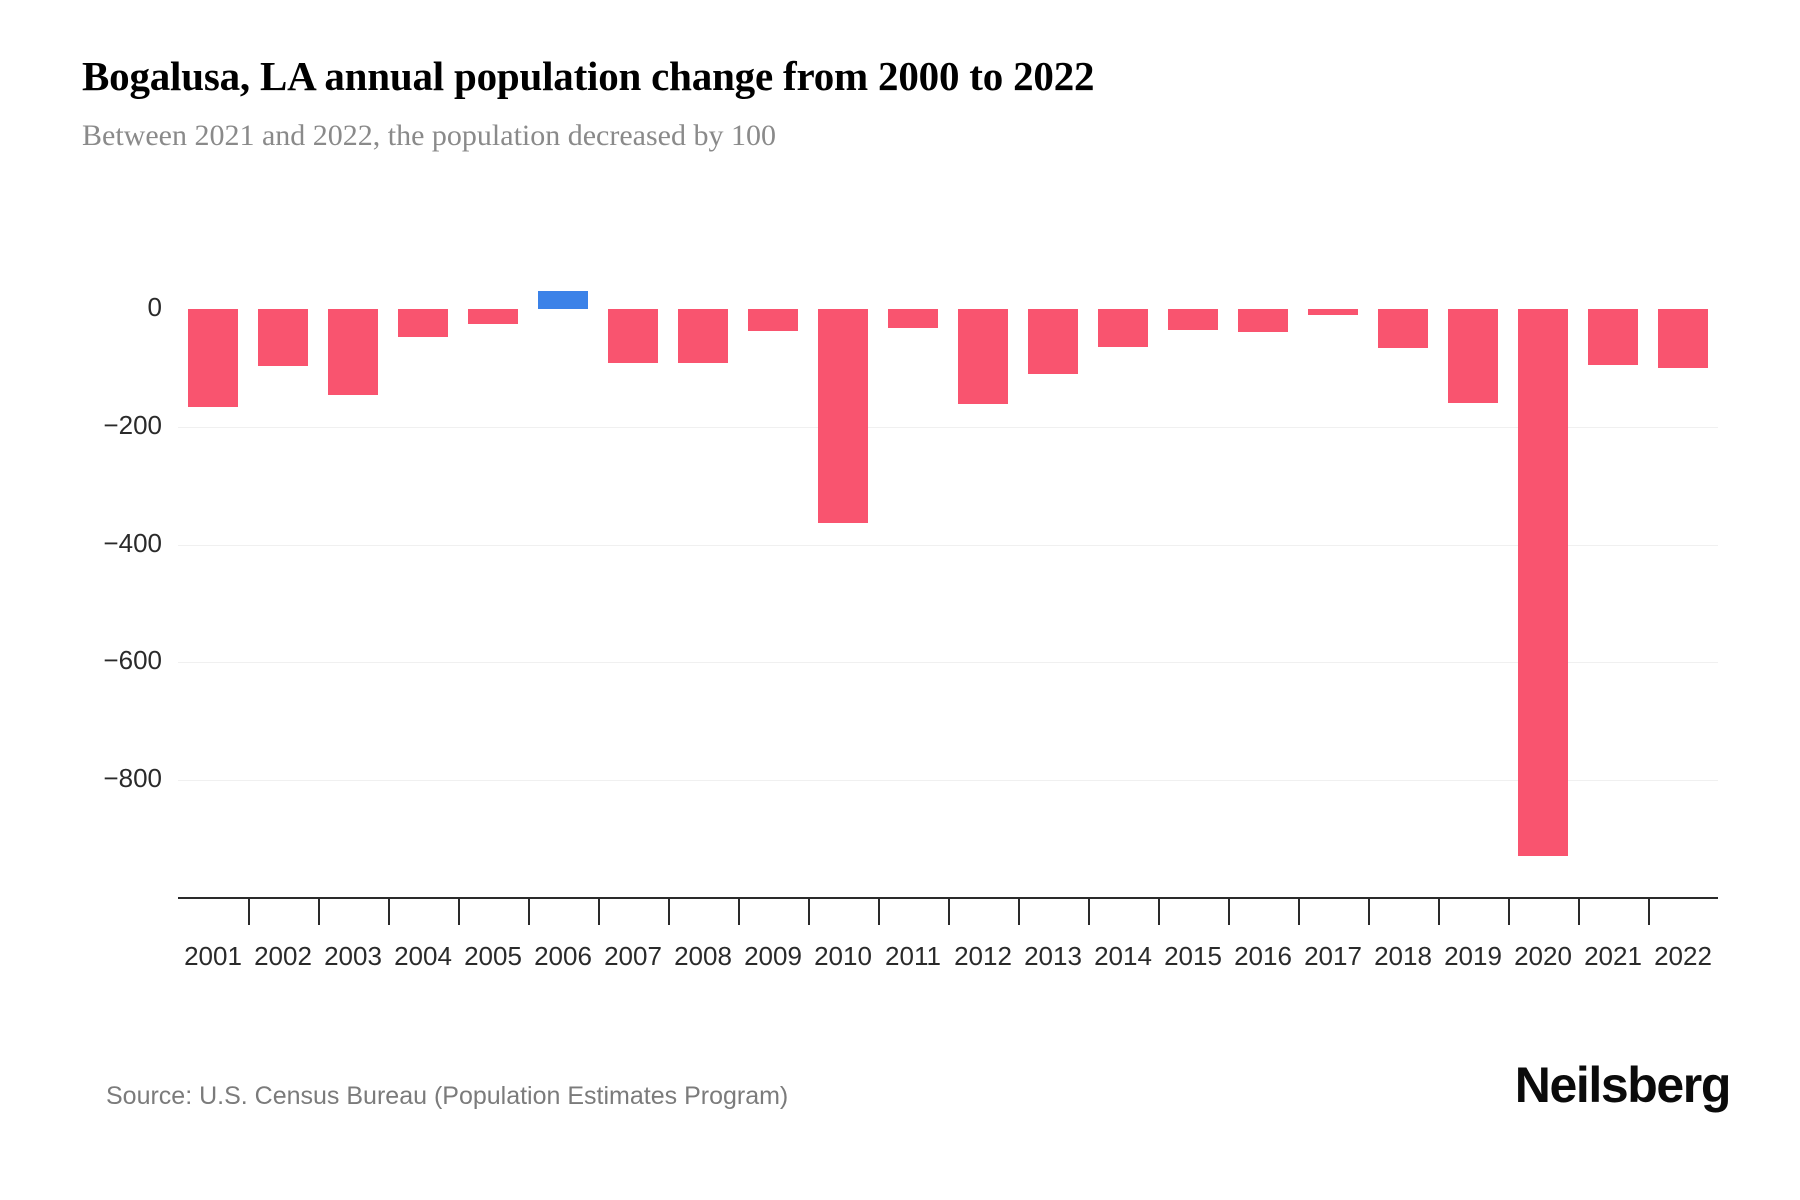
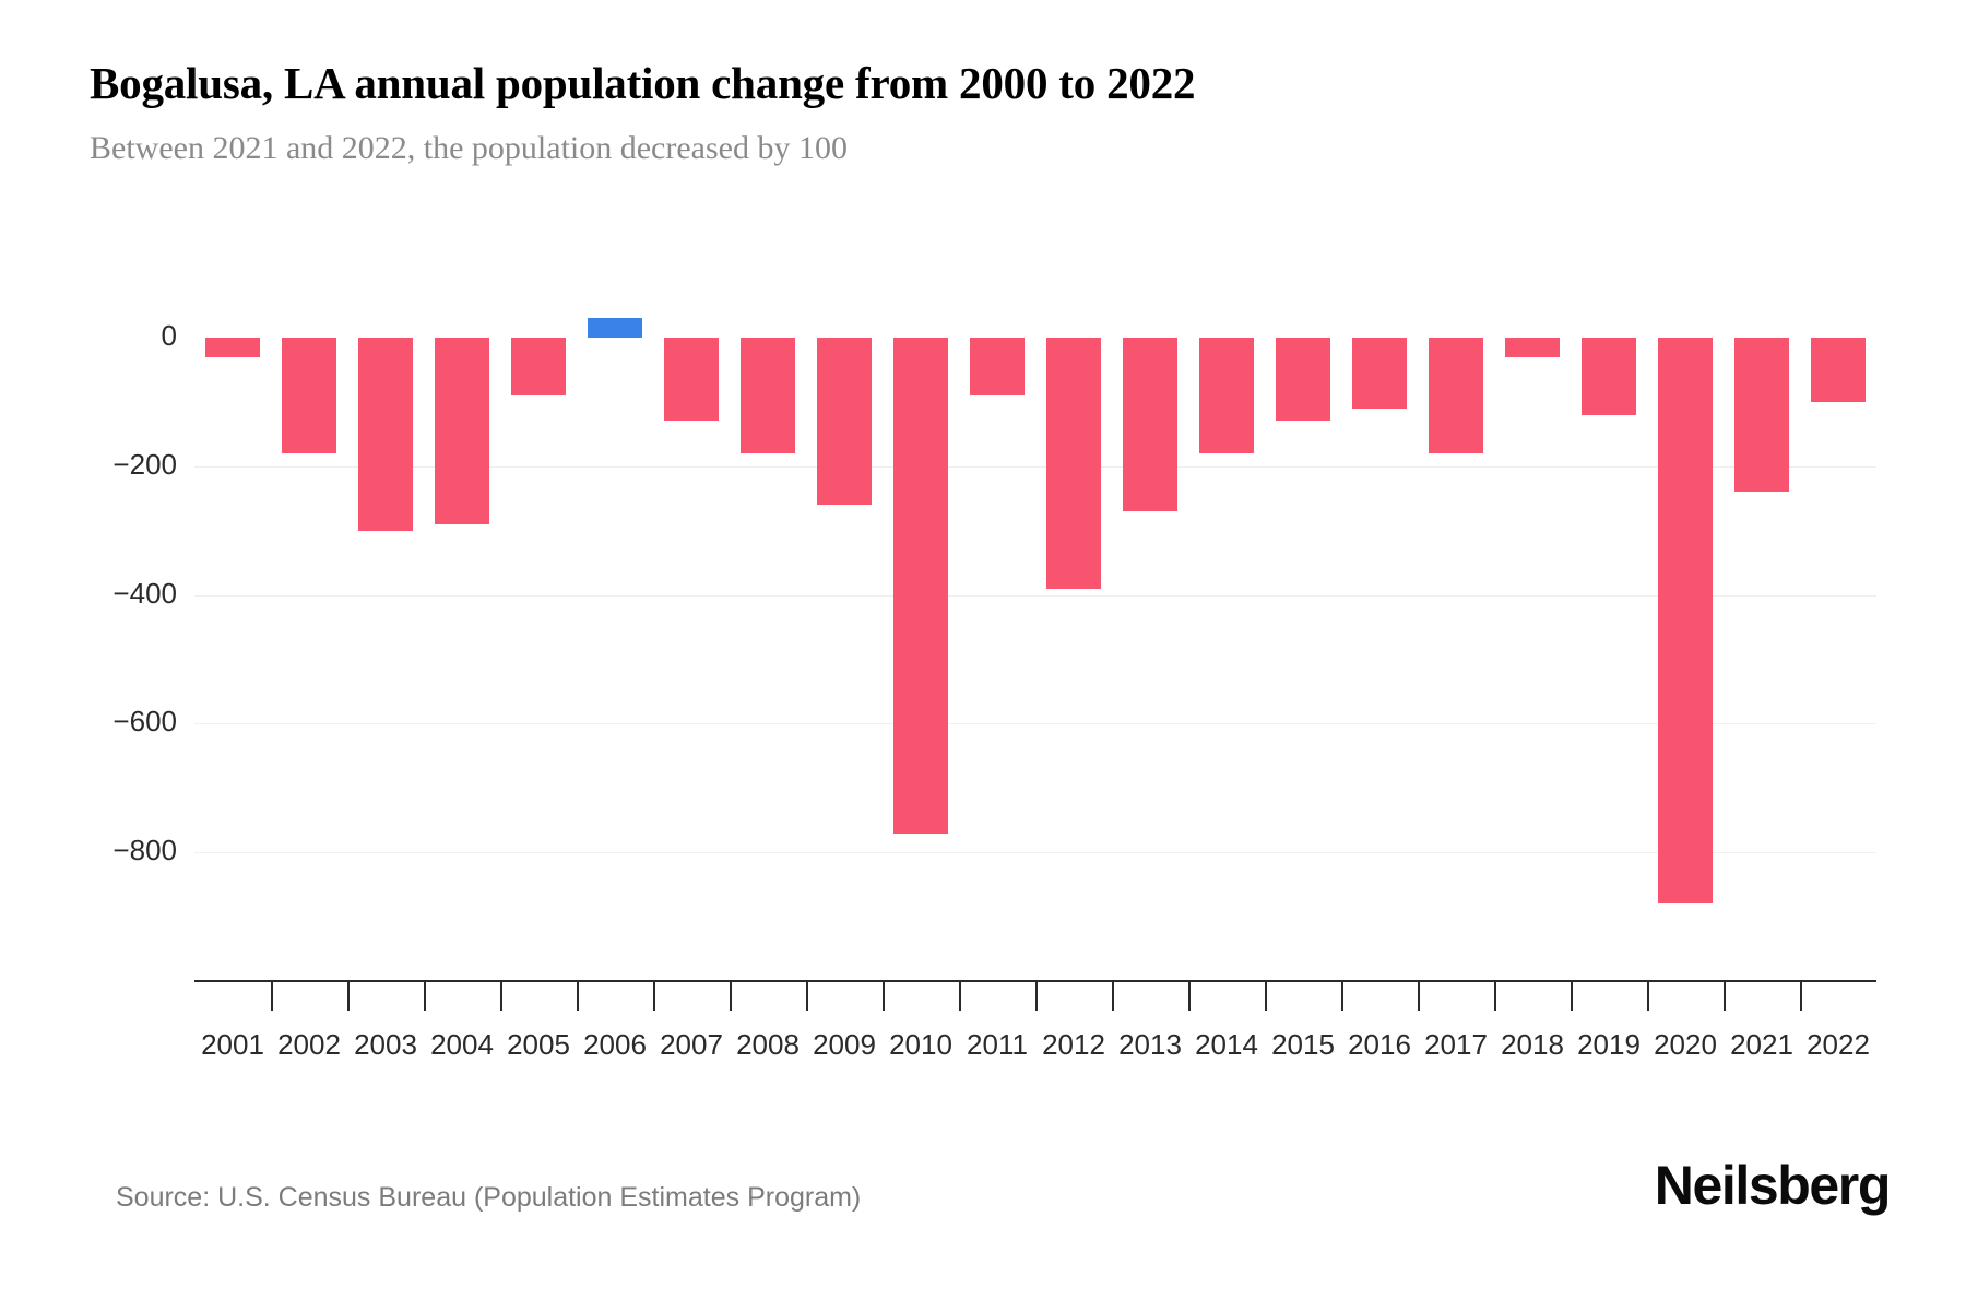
2001: -170 -> -30
2002: -100 -> -180
2003: -150 -> -300
2004: -50 -> -290
2005: -20 -> -90
2007: -90 -> -130
2008: -90 -> -180
2009: -40 -> -260
2010: -360 -> -770
2011: -30 -> -90
2012: -160 -> -390
2013: -110 -> -270
2014: -60 -> -180
2015: -40 -> -130
2016: -40 -> -110
2017: -10 -> -180
2018: -70 -> -30
2019: -160 -> -120
2020: -930 -> -880
2021: -100 -> -240
